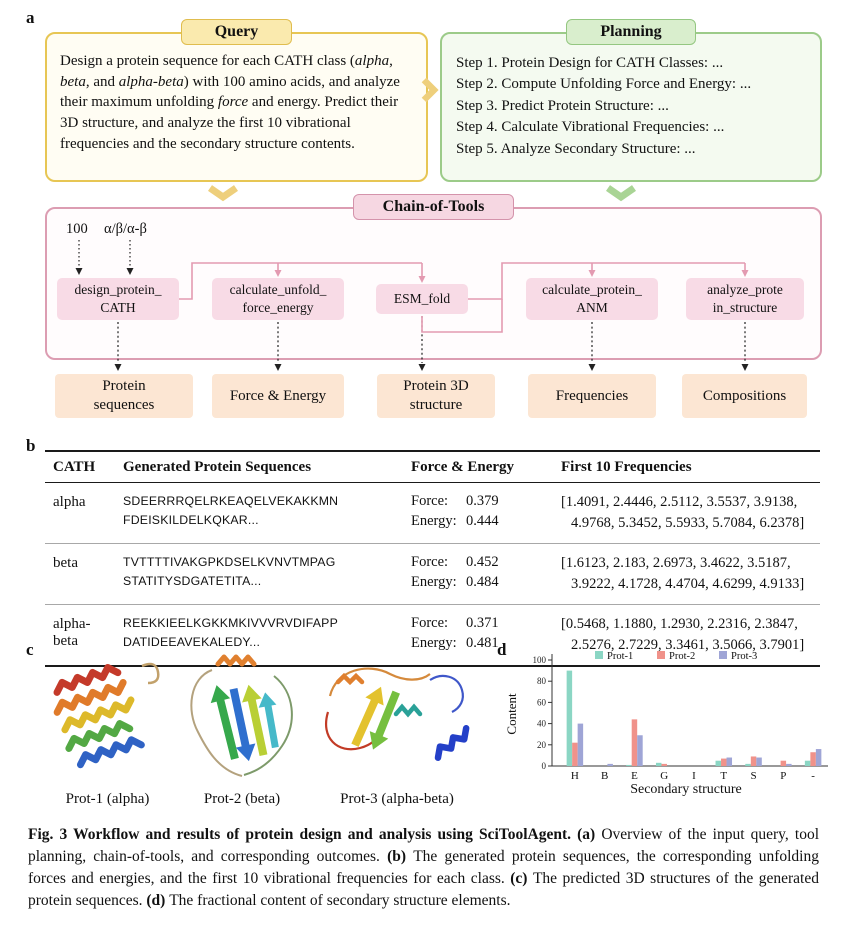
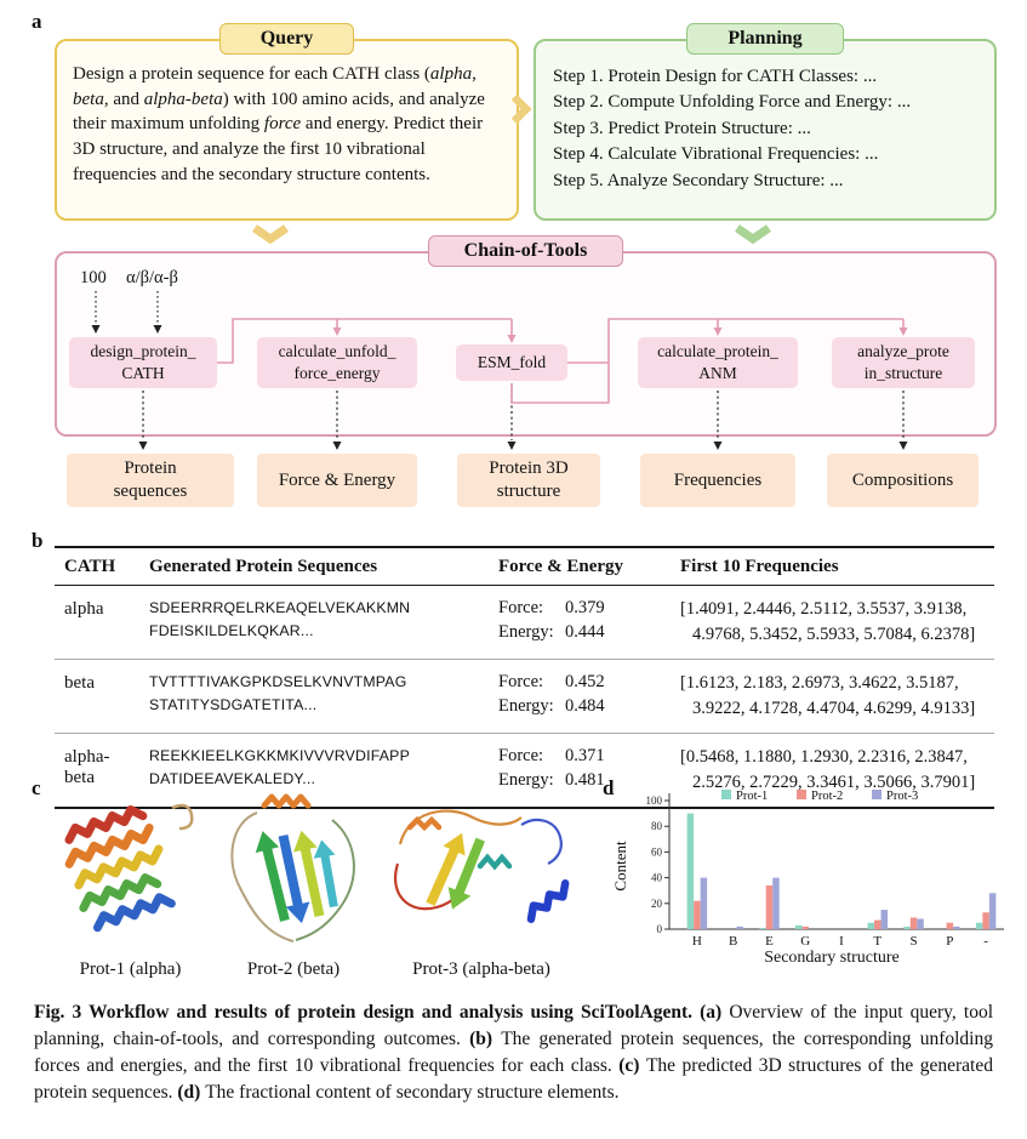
Prot-2/E: 44 -> 34
Prot-3/E: 29 -> 40
Prot-3/T: 8 -> 15
Prot-3/-: 16 -> 28
